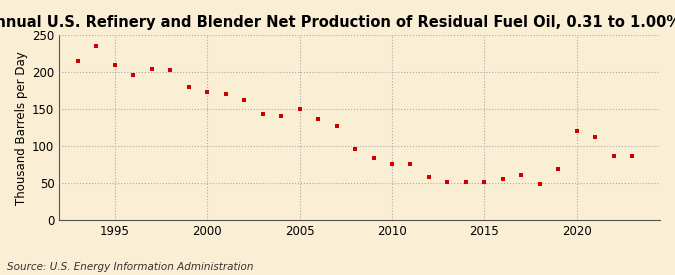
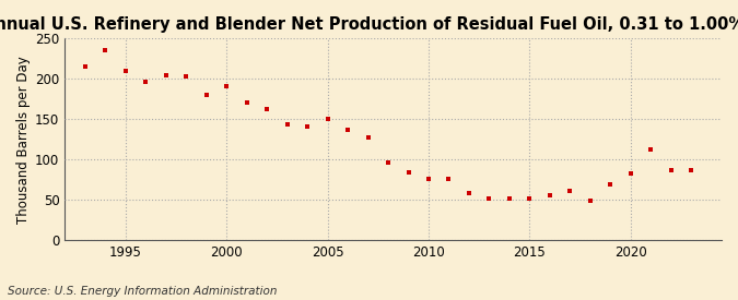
2000: 174 -> 191
2020: 120 -> 83
